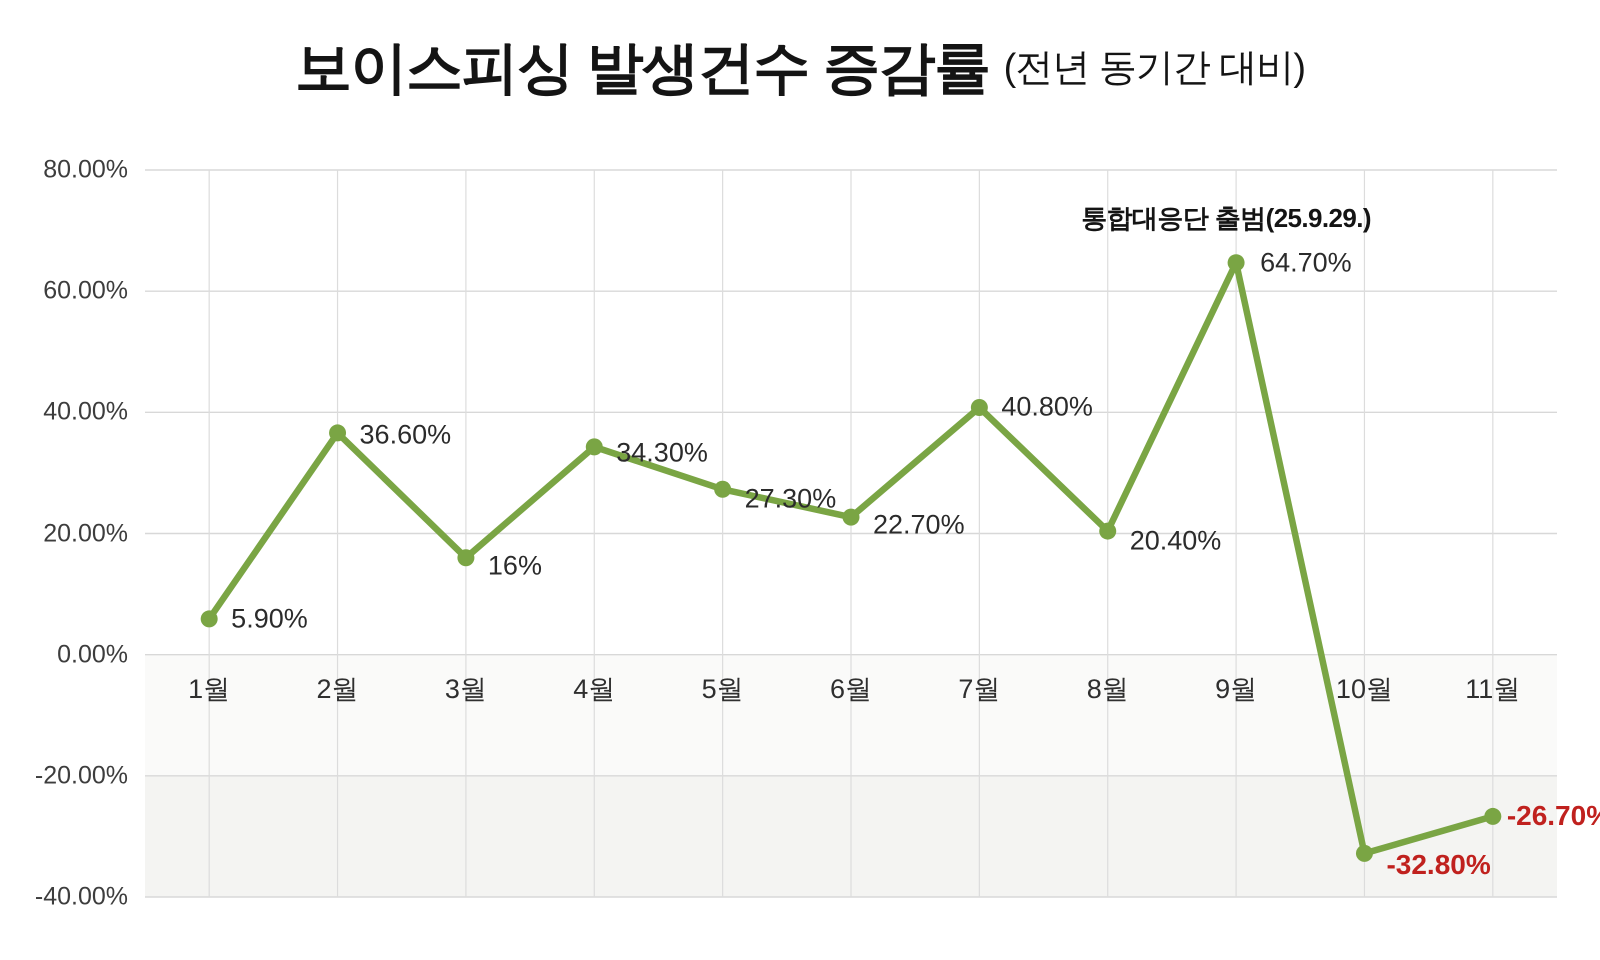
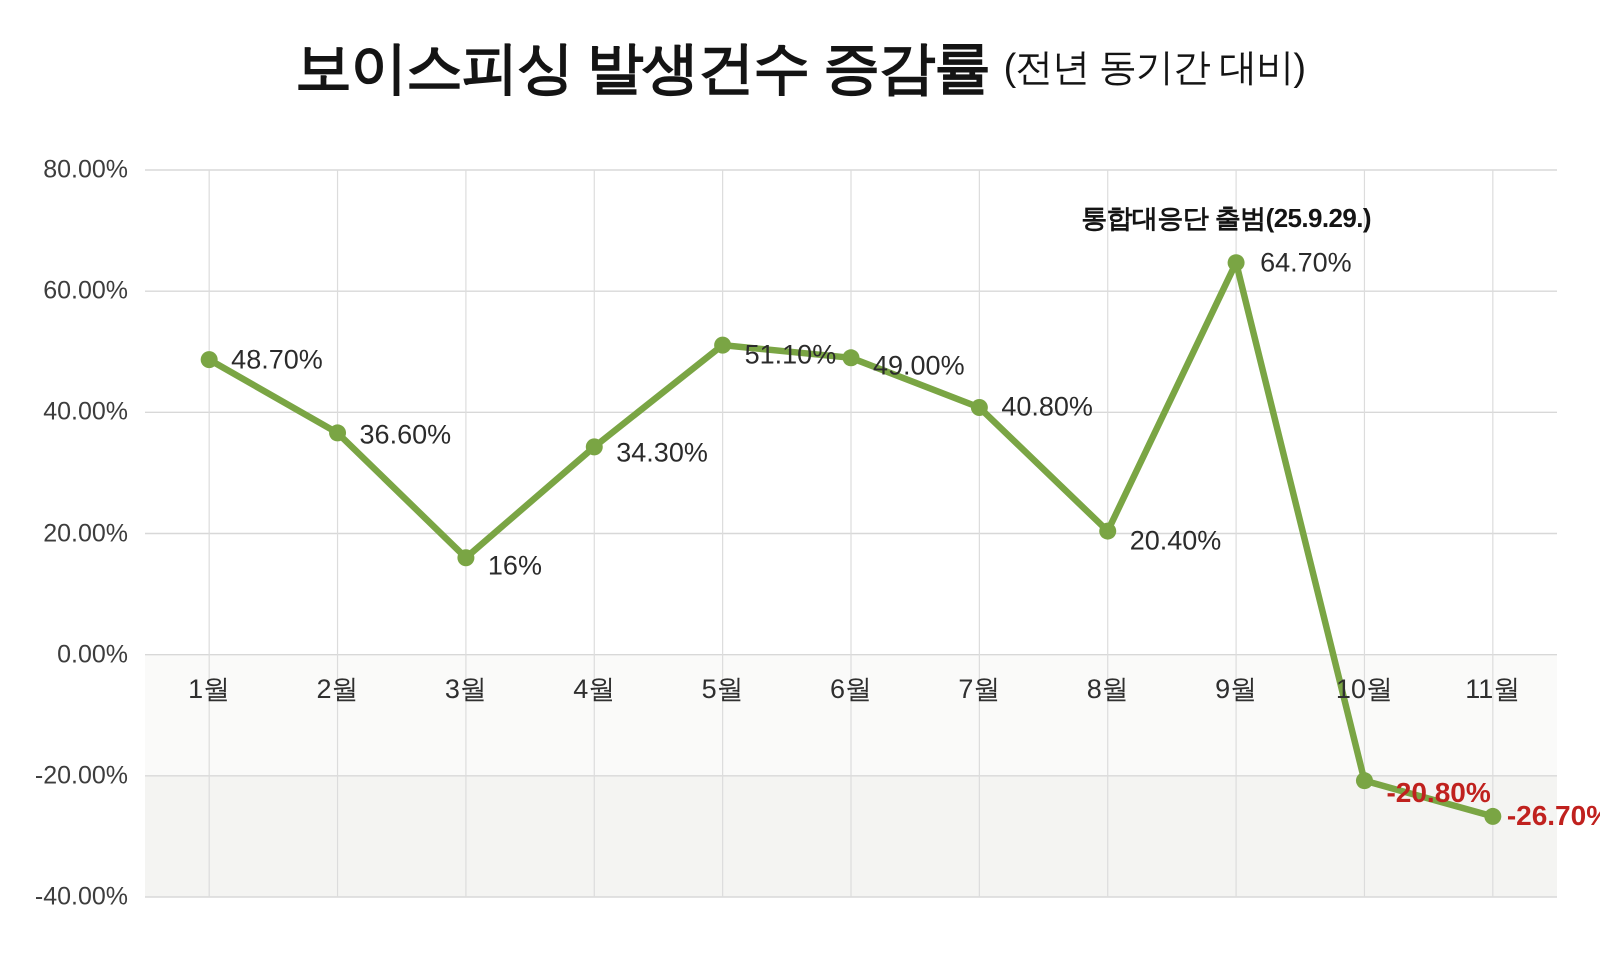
1월: 5.90% -> 48.70%
5월: 27.30% -> 51.10%
6월: 22.70% -> 49.00%
10월: -32.80% -> -20.80%
